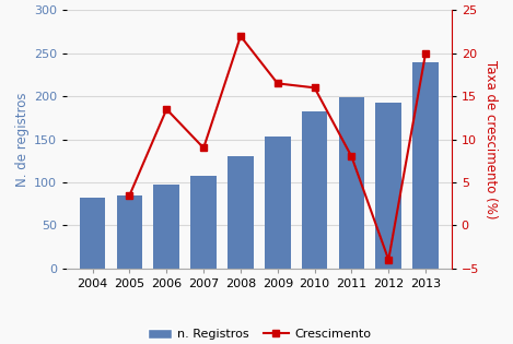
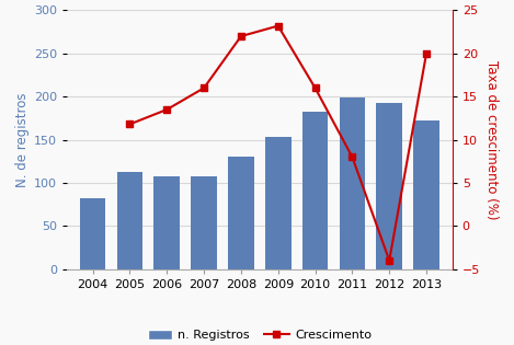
n. Registros/2005: 85 -> 112
Crescimento/2005: 3.5 -> 11.8
n. Registros/2006: 97 -> 108
Crescimento/2007: 9.0 -> 16.0
Crescimento/2009: 16.5 -> 23.2
n. Registros/2013: 240 -> 172
